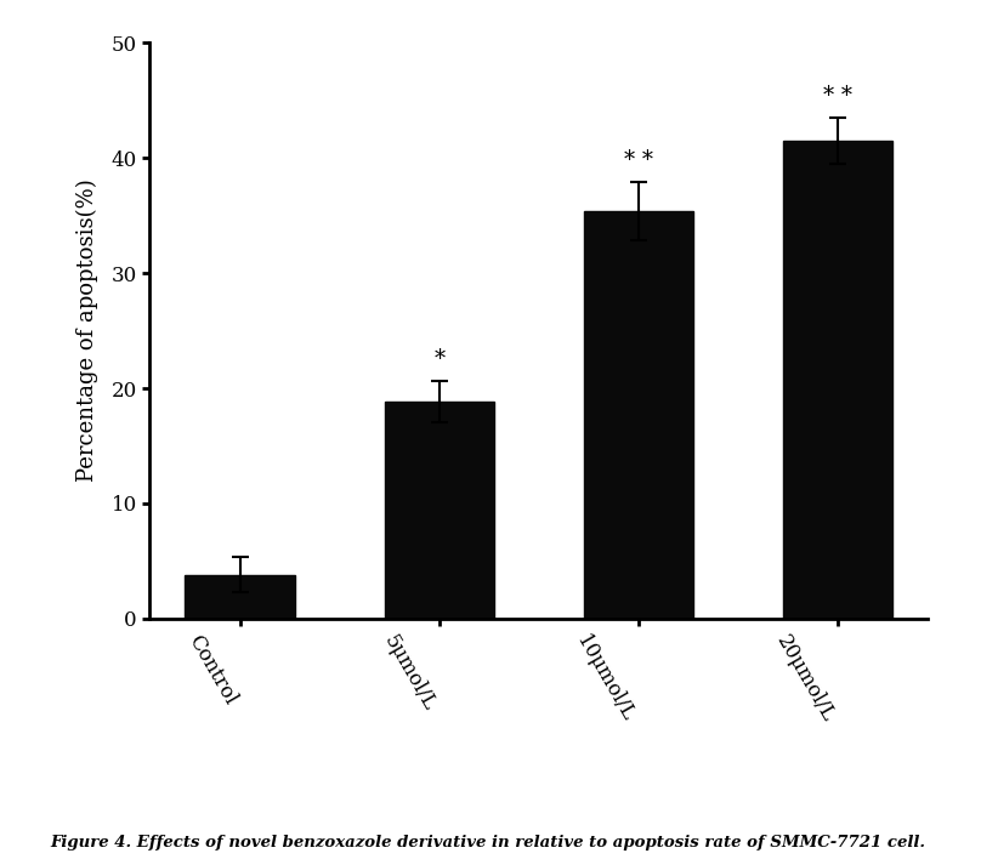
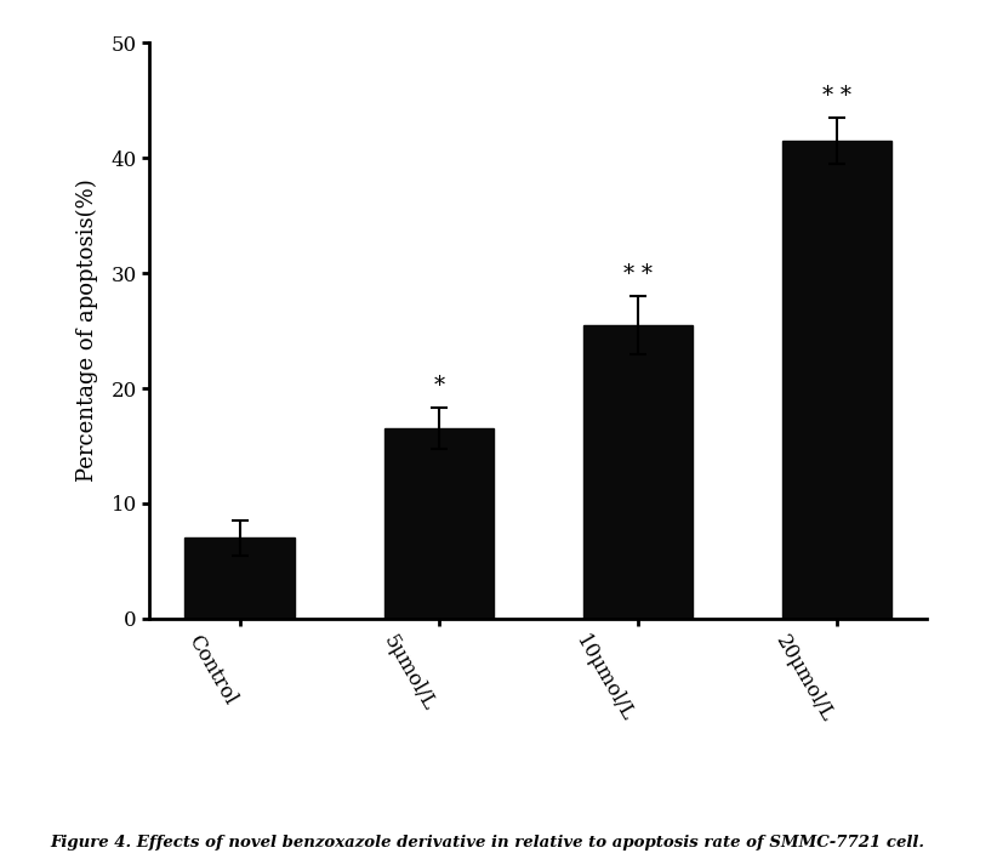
Control: 3.8 -> 7.0
5μmol/L: 18.8 -> 16.5
10μmol/L: 35.4 -> 25.5
